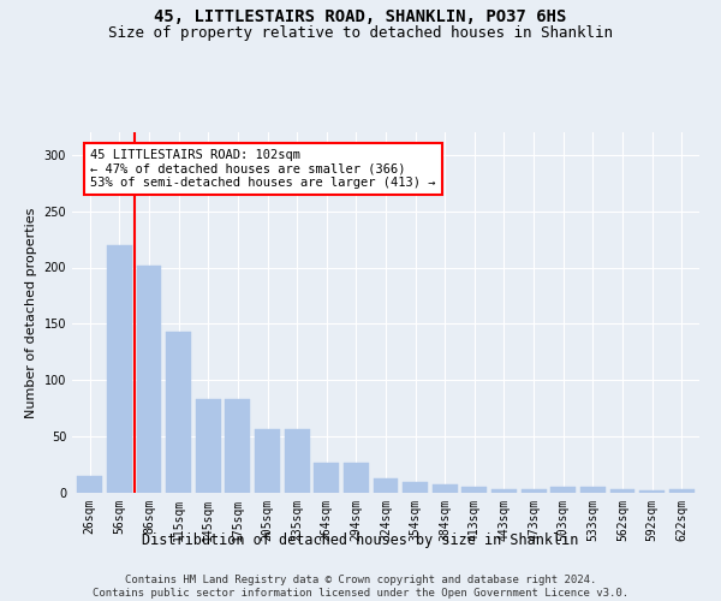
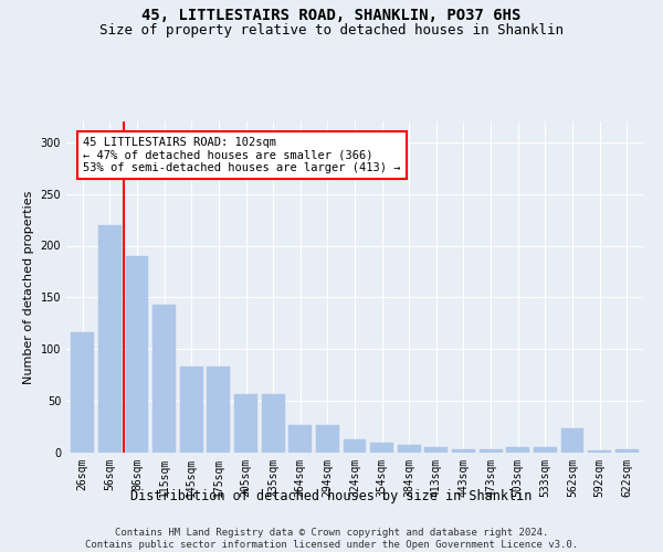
26sqm: 15 -> 116
86sqm: 202 -> 190
562sqm: 3 -> 24
